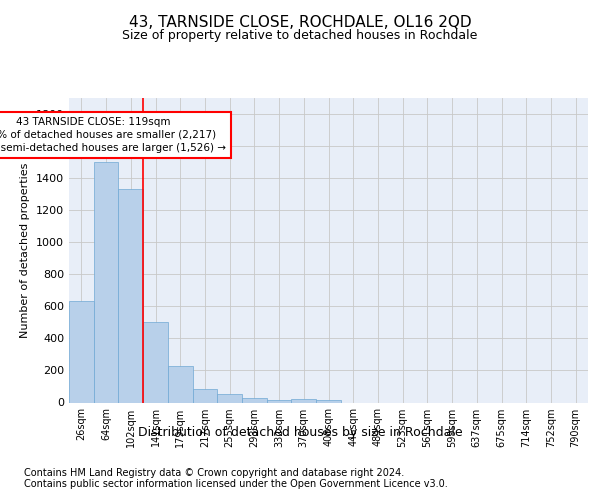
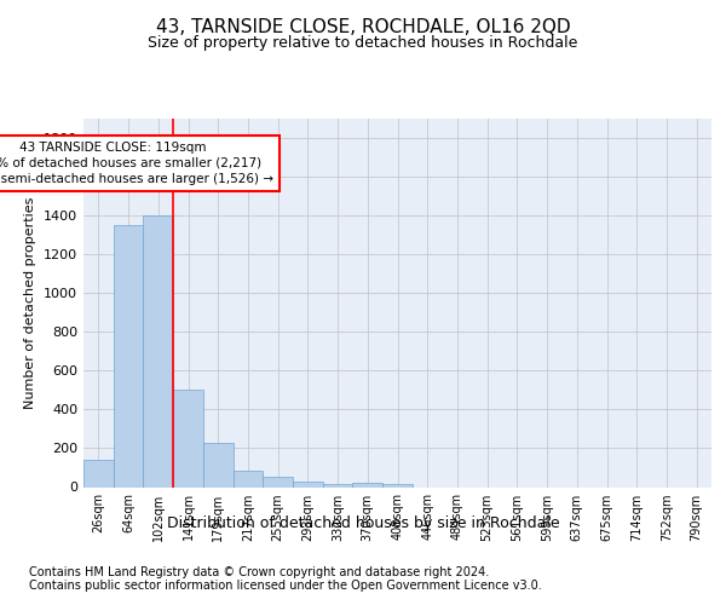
26sqm: 630 -> 140
64sqm: 1500 -> 1350
102sqm: 1330 -> 1400
